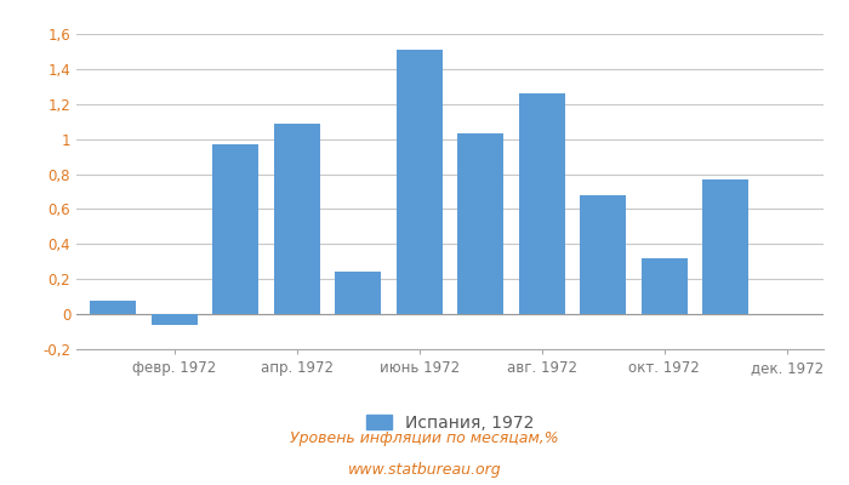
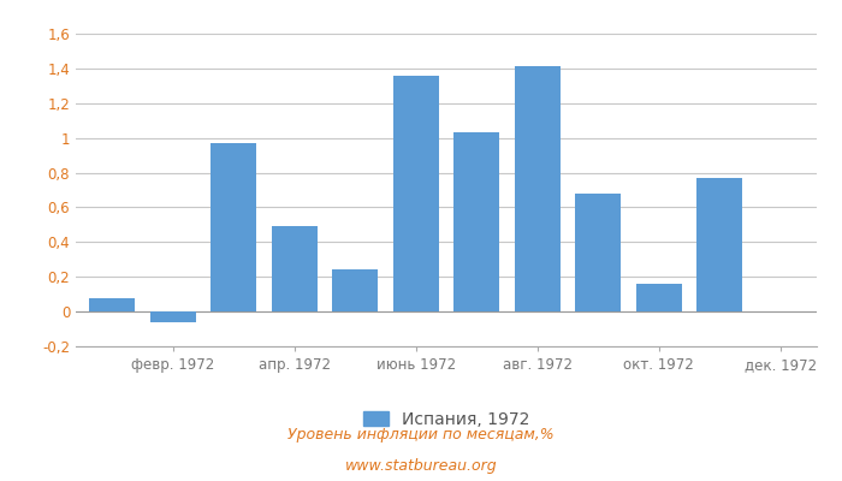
апр. 1972: 1,09 -> 0,49
июнь 1972: 1,51 -> 1,36
авг. 1972: 1,26 -> 1,41
окт. 1972: 0,32 -> 0,16
